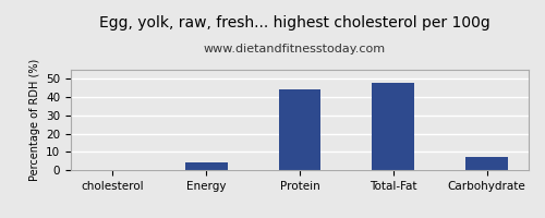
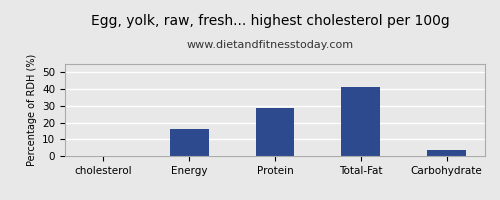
Energy: 4 -> 16
Protein: 44 -> 28
Total-Fat: 48 -> 41
Carbohydrate: 7 -> 4
